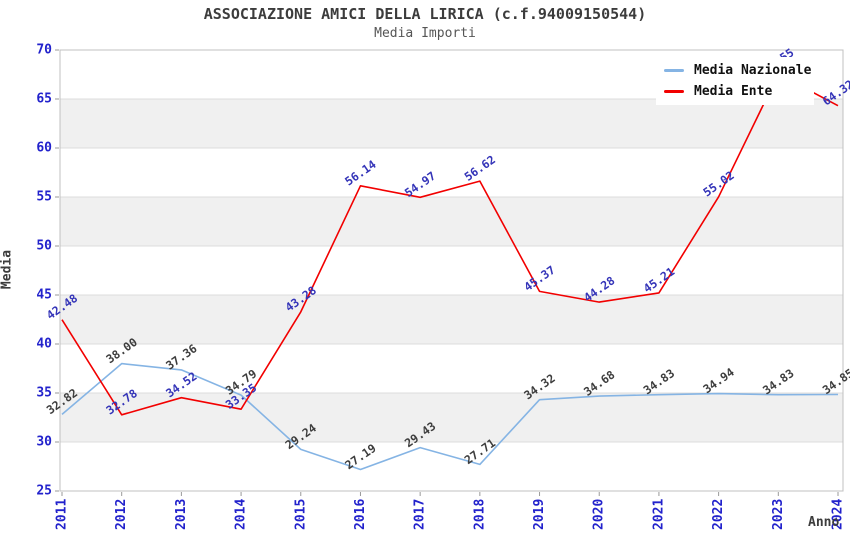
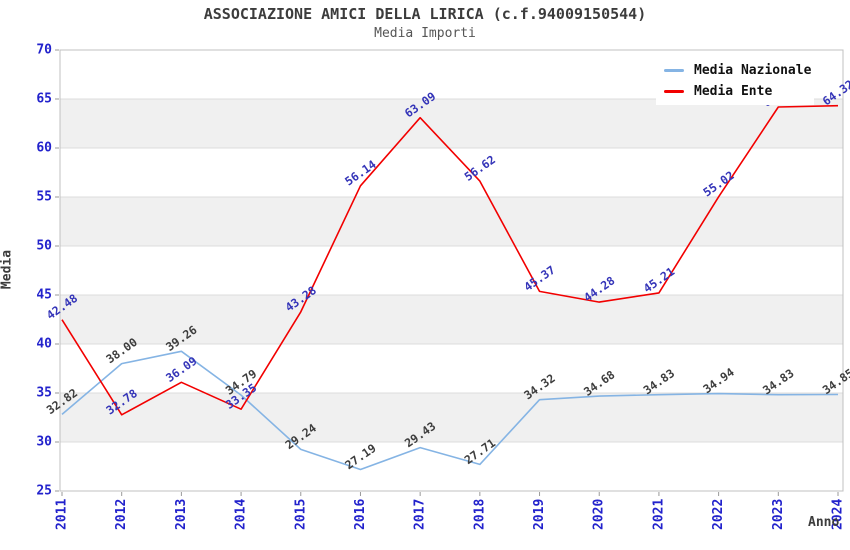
Media Nazionale/2013: 37.36 -> 39.26
Media Ente/2013: 34.52 -> 36.09
Media Ente/2017: 54.97 -> 63.09
Media Ente/2023: 67.55 -> 64.18
